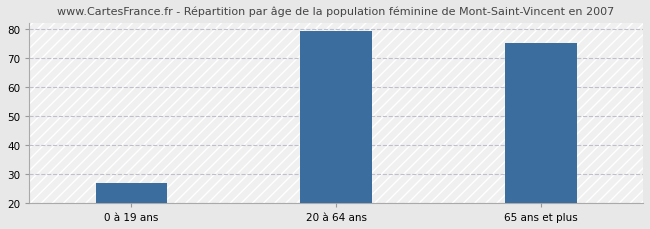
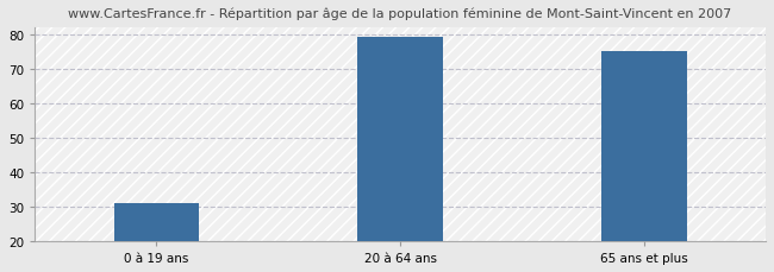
0 à 19 ans: 27 -> 31
